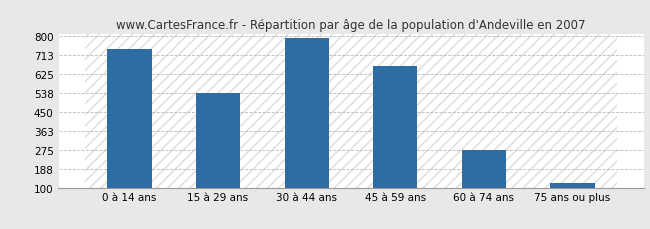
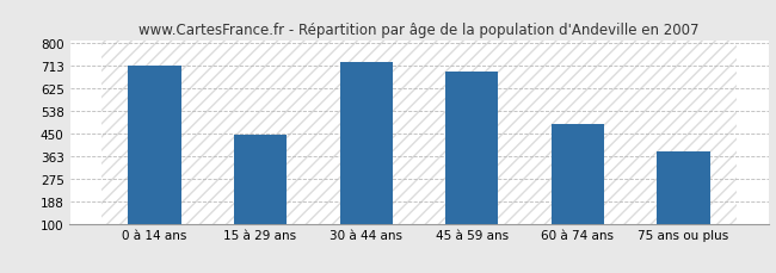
0 à 14 ans: 738 -> 710
15 à 29 ans: 538 -> 445
30 à 44 ans: 790 -> 725
45 à 59 ans: 658 -> 690
60 à 74 ans: 275 -> 485
75 ans ou plus: 120 -> 380
